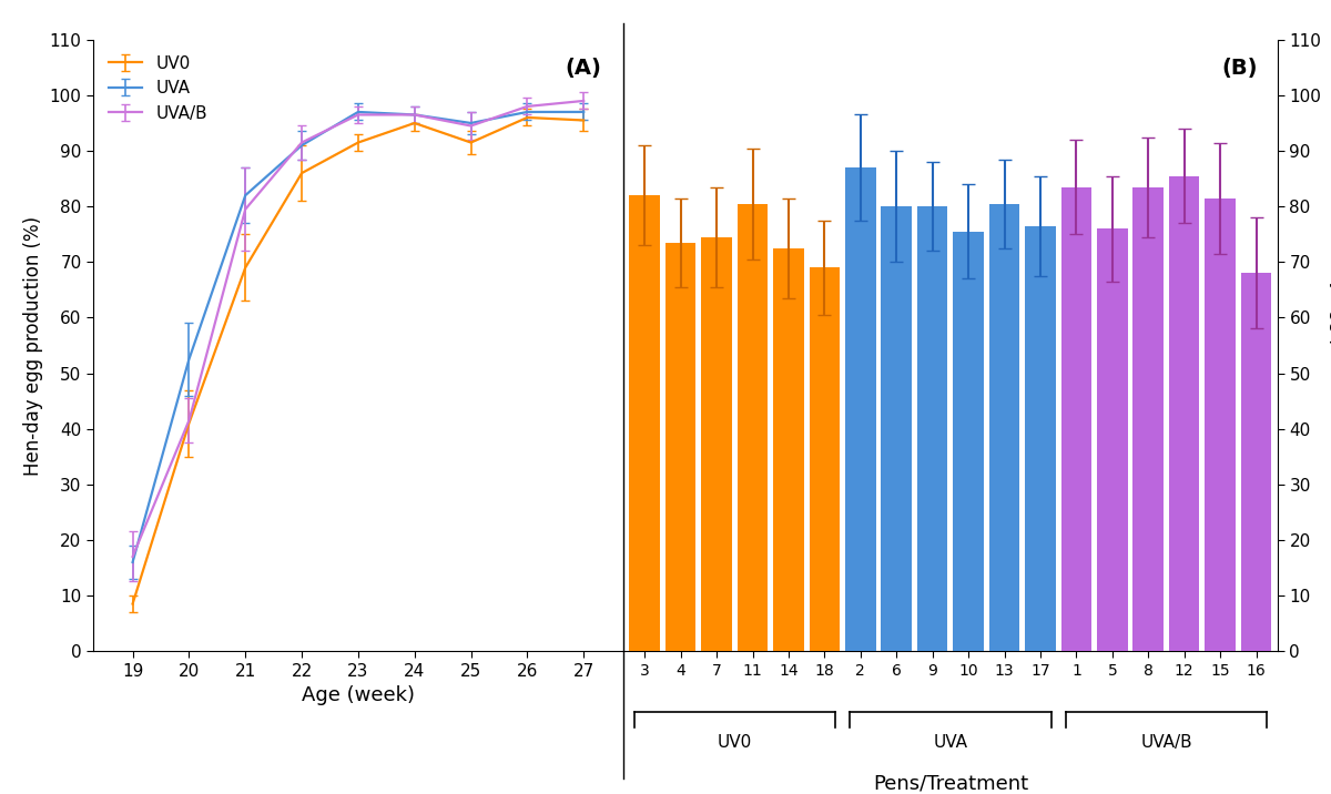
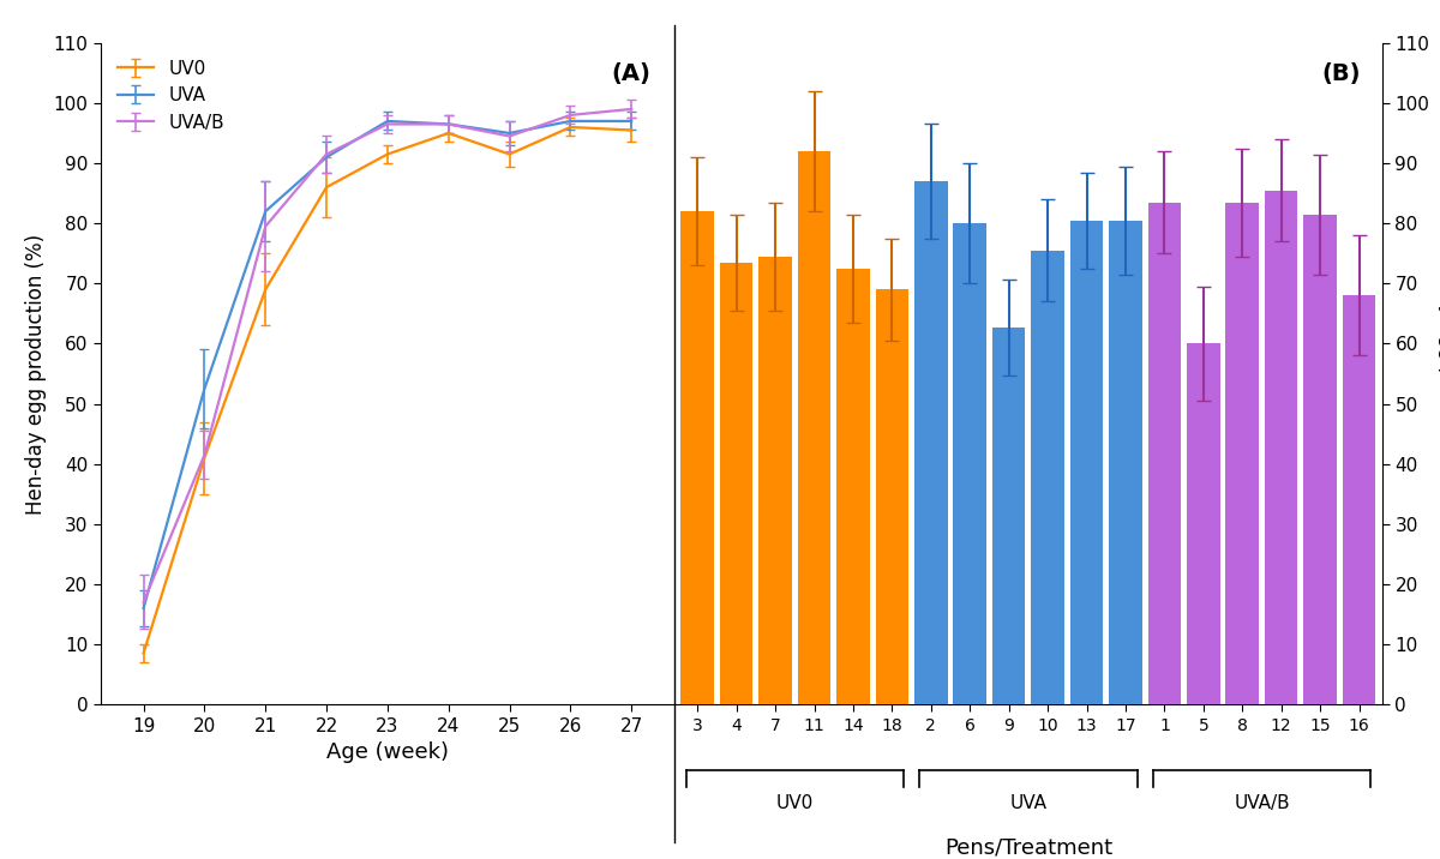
11: 80.5 -> 92.0
9: 80.0 -> 62.6
17: 76.5 -> 80.4
5: 76.0 -> 60.0
